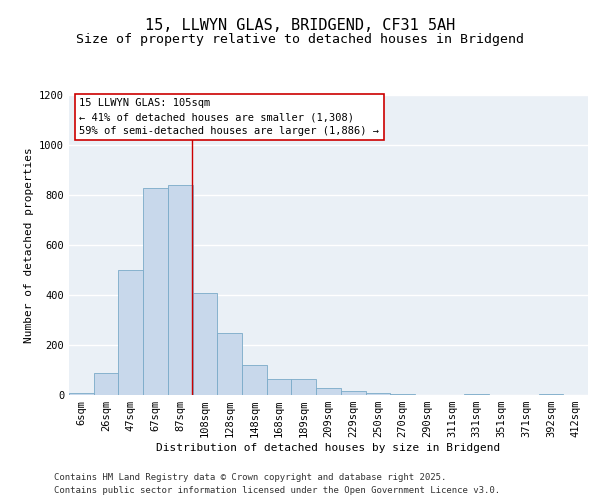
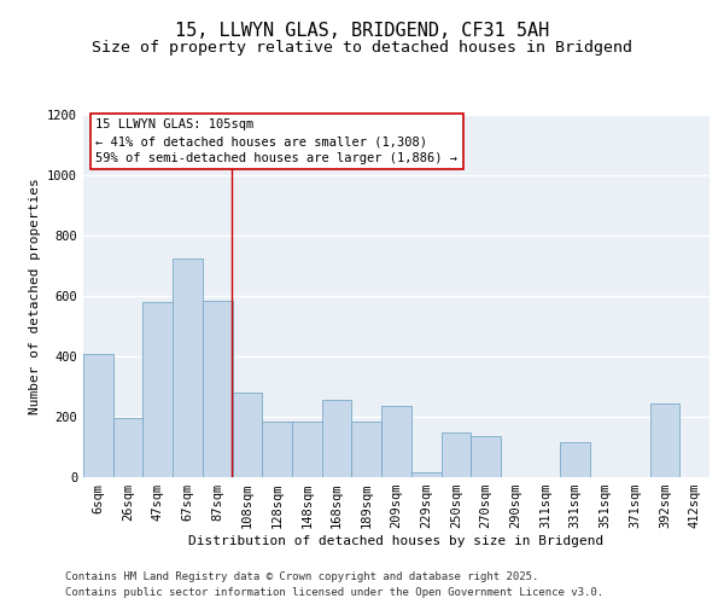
6sqm: 10 -> 410
26sqm: 90 -> 195
47sqm: 500 -> 580
67sqm: 830 -> 725
87sqm: 840 -> 585
108sqm: 410 -> 280
128sqm: 250 -> 185
148sqm: 120 -> 185
168sqm: 65 -> 255
189sqm: 65 -> 185
209sqm: 30 -> 235
250sqm: 10 -> 150
270sqm: 5 -> 135
331sqm: 5 -> 115
392sqm: 5 -> 245
